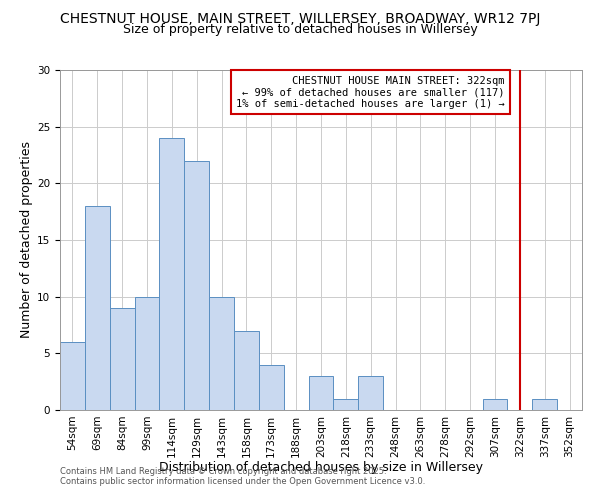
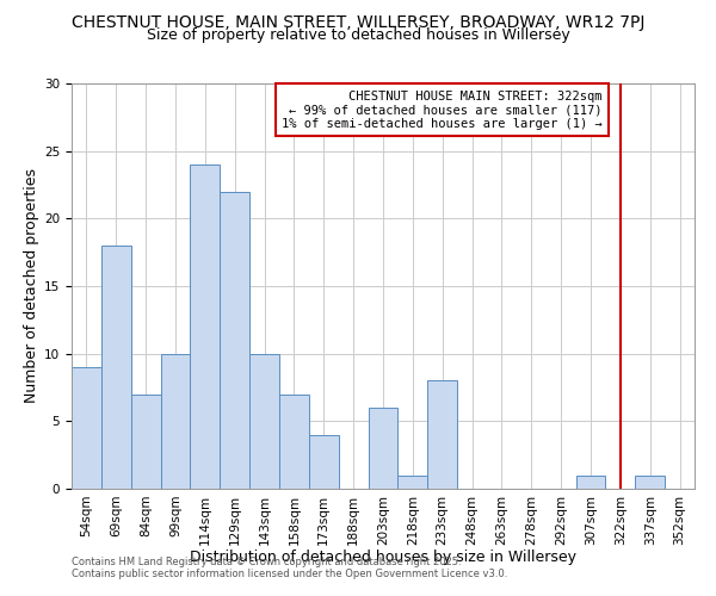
54sqm: 6 -> 9
84sqm: 9 -> 7
203sqm: 3 -> 6
233sqm: 3 -> 8
